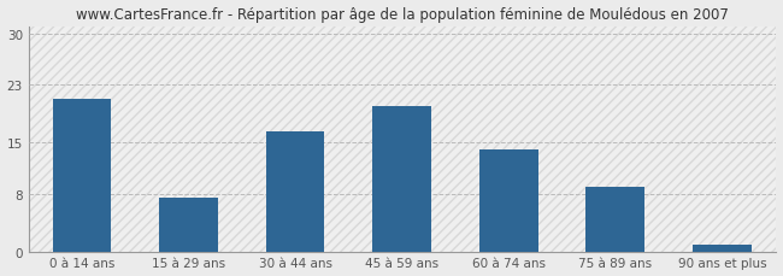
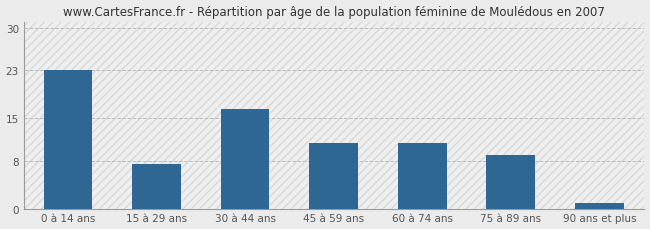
0 à 14 ans: 21.0 -> 23.0
45 à 59 ans: 20.0 -> 11.0
60 à 74 ans: 14.0 -> 11.0
